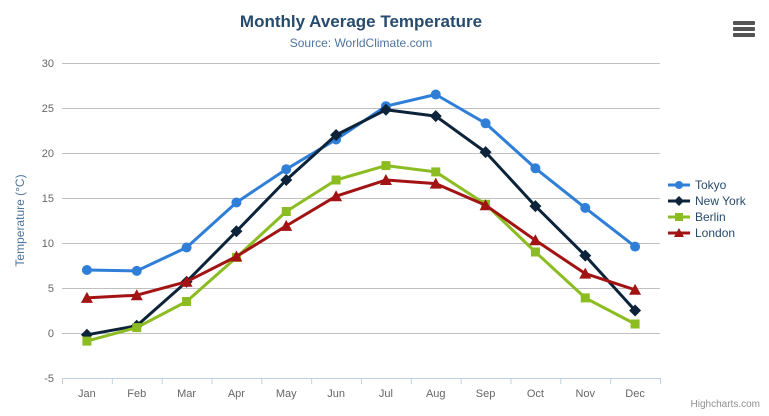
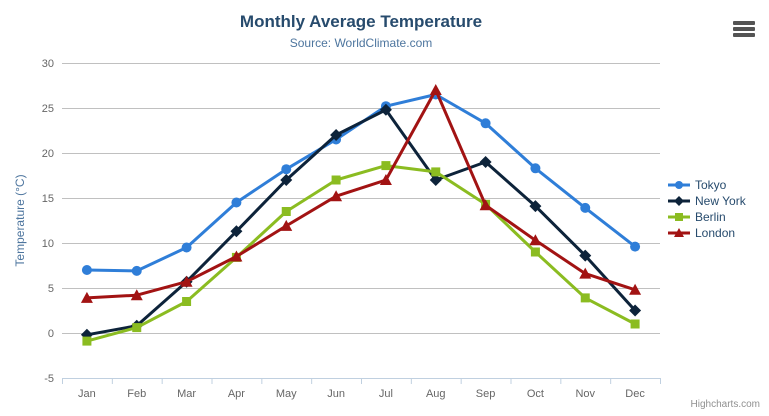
New York/Aug: 24 -> 17
London/Aug: 17 -> 27
New York/Sep: 20 -> 19
